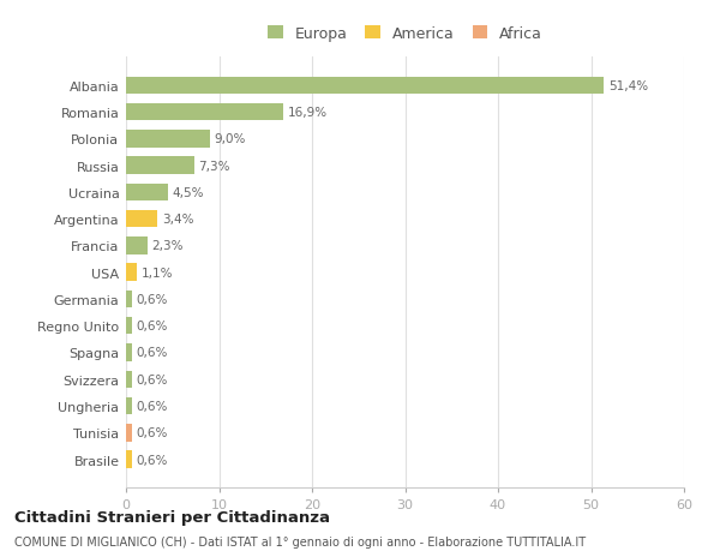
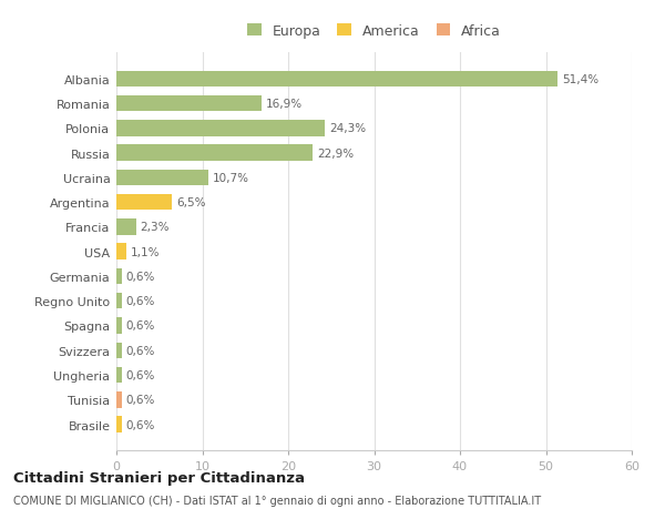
Polonia: 9,0% -> 24,3%
Russia: 7,3% -> 22,9%
Ucraina: 4,5% -> 10,7%
Argentina: 3,4% -> 6,5%
